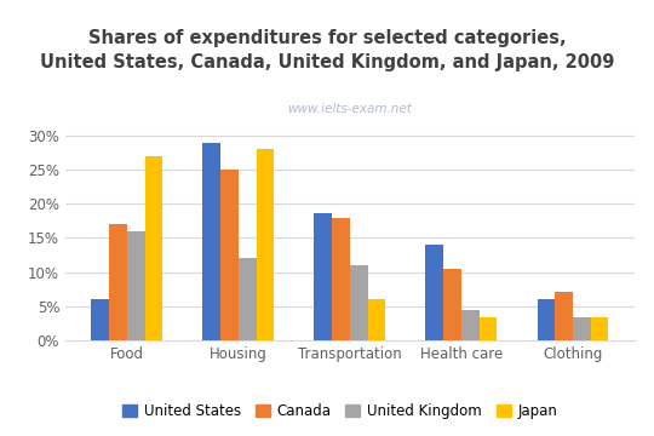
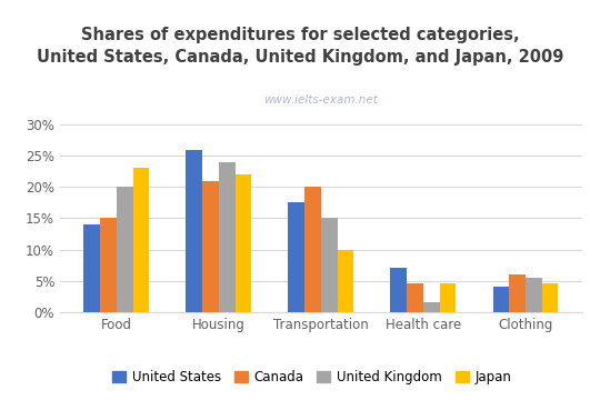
United States/Food: 6.0% -> 14.0%
Canada/Food: 17.0% -> 15.0%
United Kingdom/Food: 16.0% -> 20.0%
Japan/Food: 27.0% -> 23.0%
United States/Housing: 29.0% -> 26.0%
Canada/Housing: 25.0% -> 21.0%
United Kingdom/Housing: 12.0% -> 24.0%
Japan/Housing: 28.0% -> 22.0%
United States/Transportation: 18.6% -> 17.5%
Canada/Transportation: 18.0% -> 20.0%
United Kingdom/Transportation: 11.0% -> 15.0%
Japan/Transportation: 6.0% -> 10.0%
United States/Health care: 14.0% -> 7.0%
Canada/Health care: 10.4% -> 4.5%
United Kingdom/Health care: 4.4% -> 1.5%
Japan/Health care: 3.4% -> 4.5%
United States/Clothing: 6.0% -> 4.0%
Canada/Clothing: 7.0% -> 6.0%
United Kingdom/Clothing: 3.4% -> 5.5%
Japan/Clothing: 3.4% -> 4.5%
